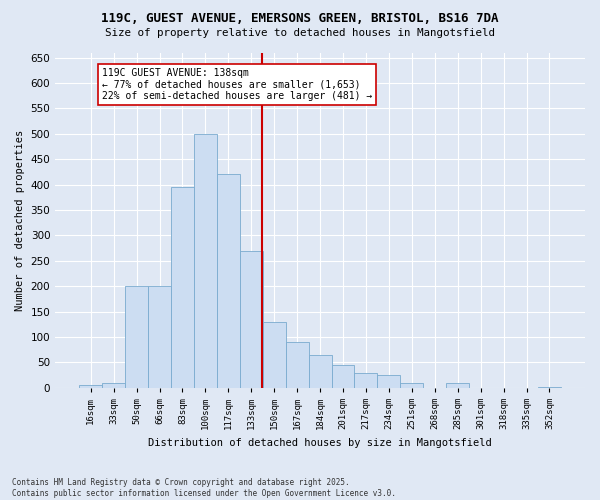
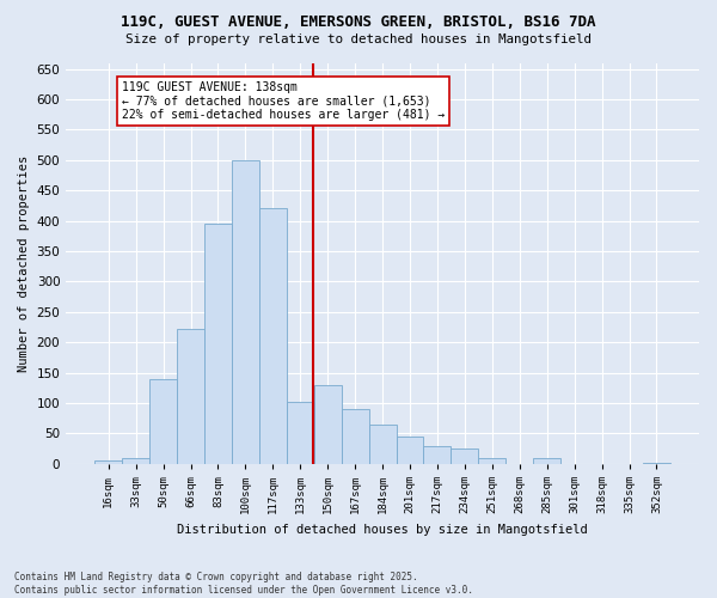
50sqm: 200 -> 140
66sqm: 200 -> 222
133sqm: 270 -> 102
